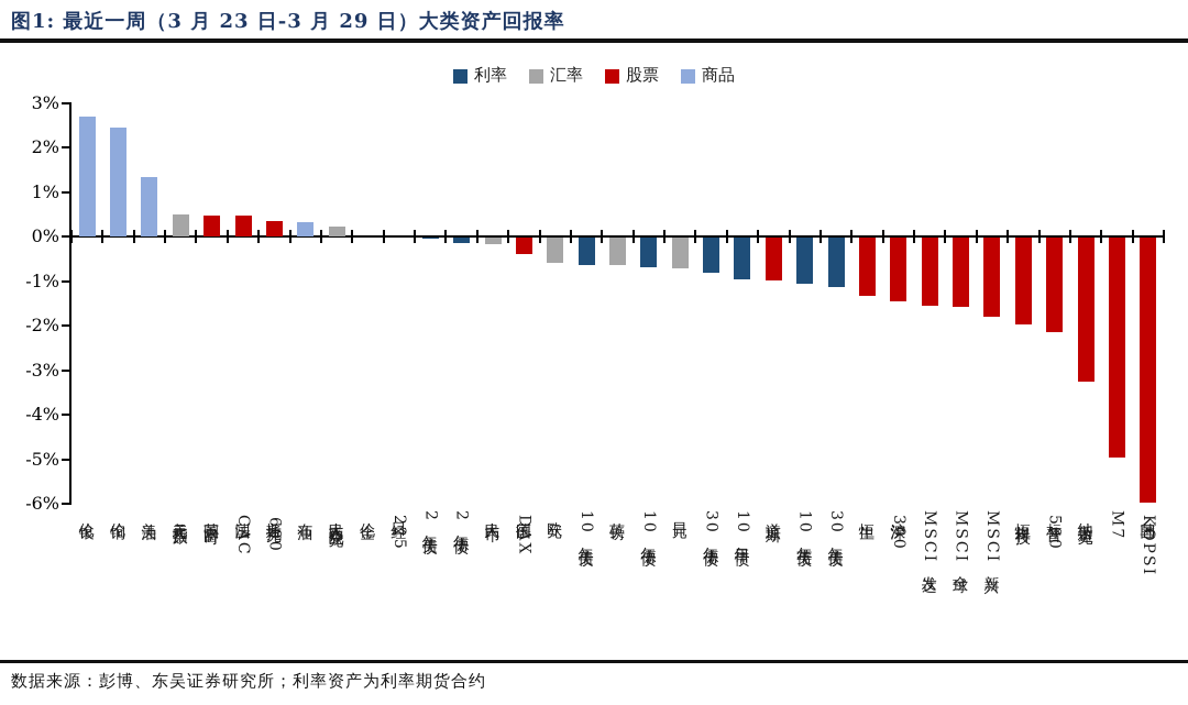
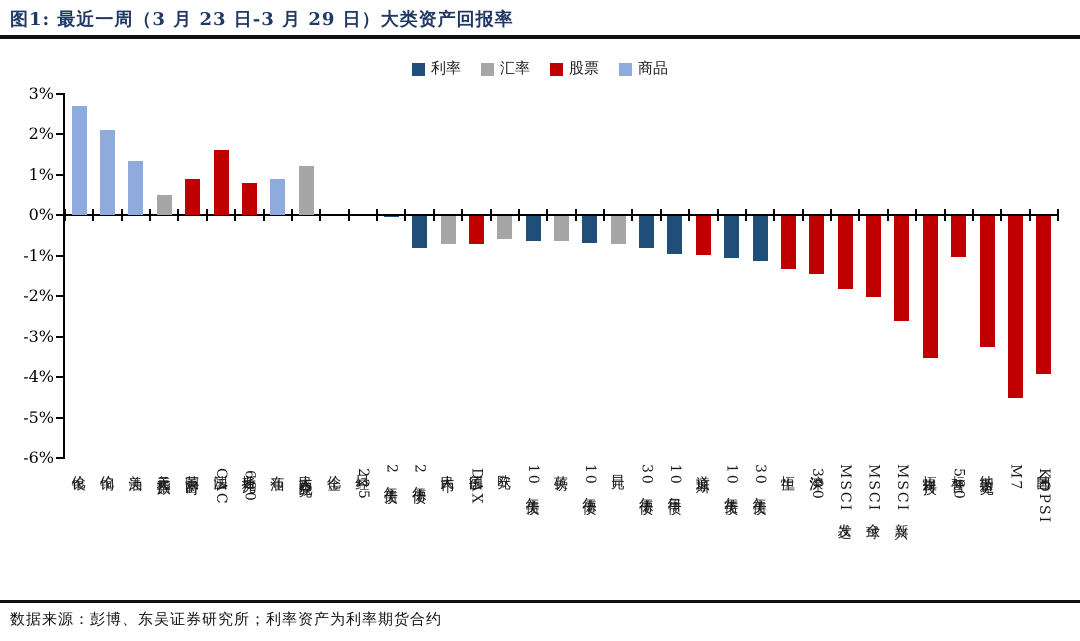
伦铜: 2.5% -> 2.1%
英国富时: 0.5% -> 0.9%
法国CAC: 0.5% -> 1.6%
斯托克600: 0.3% -> 0.8%
布油: 0.3% -> 0.9%
人民币兑欧元: 0.2% -> 1.2%
2年德债: -0.1% -> -0.8%
人民币: -0.1% -> -0.7%
德国DAX: -0.4% -> -0.7%
MSCI发达: -1.5% -> -1.8%
MSCI全球: -1.6% -> -2.0%
MSCI新兴: -1.8% -> -2.6%
恒生科技: -2.0% -> -3.5%
标普500: -2.1% -> -1.0%
M7: -5.0% -> -4.5%
韩国KOPSI: -6.0% -> -3.9%
